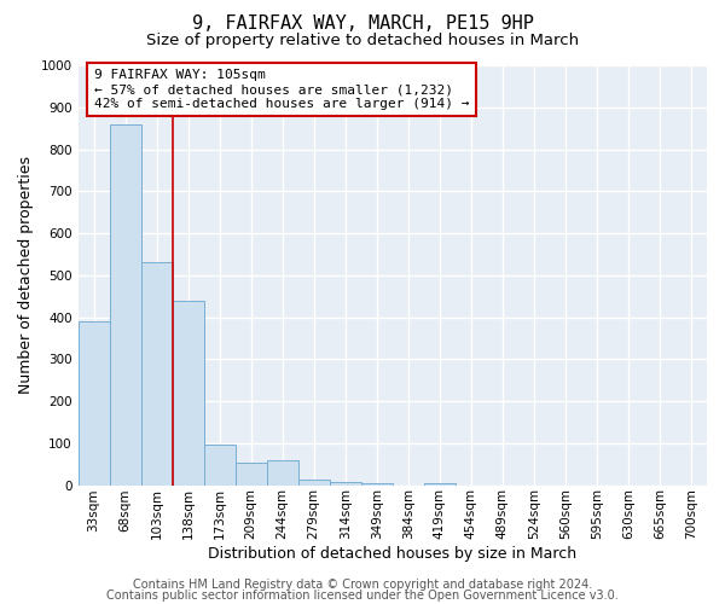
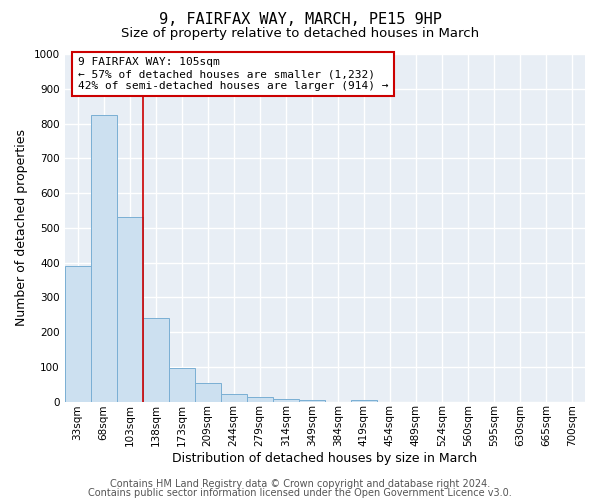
68sqm: 860 -> 825
138sqm: 440 -> 240
244sqm: 60 -> 22
